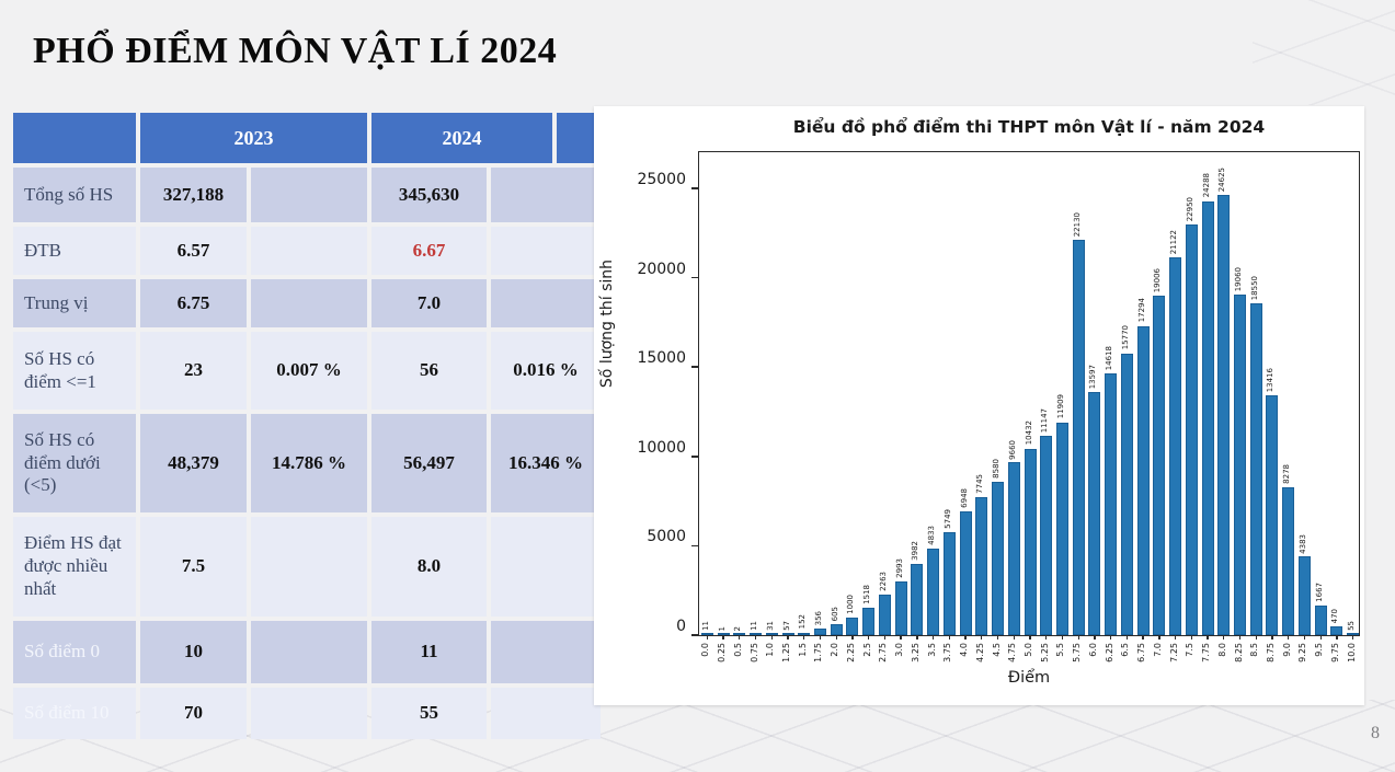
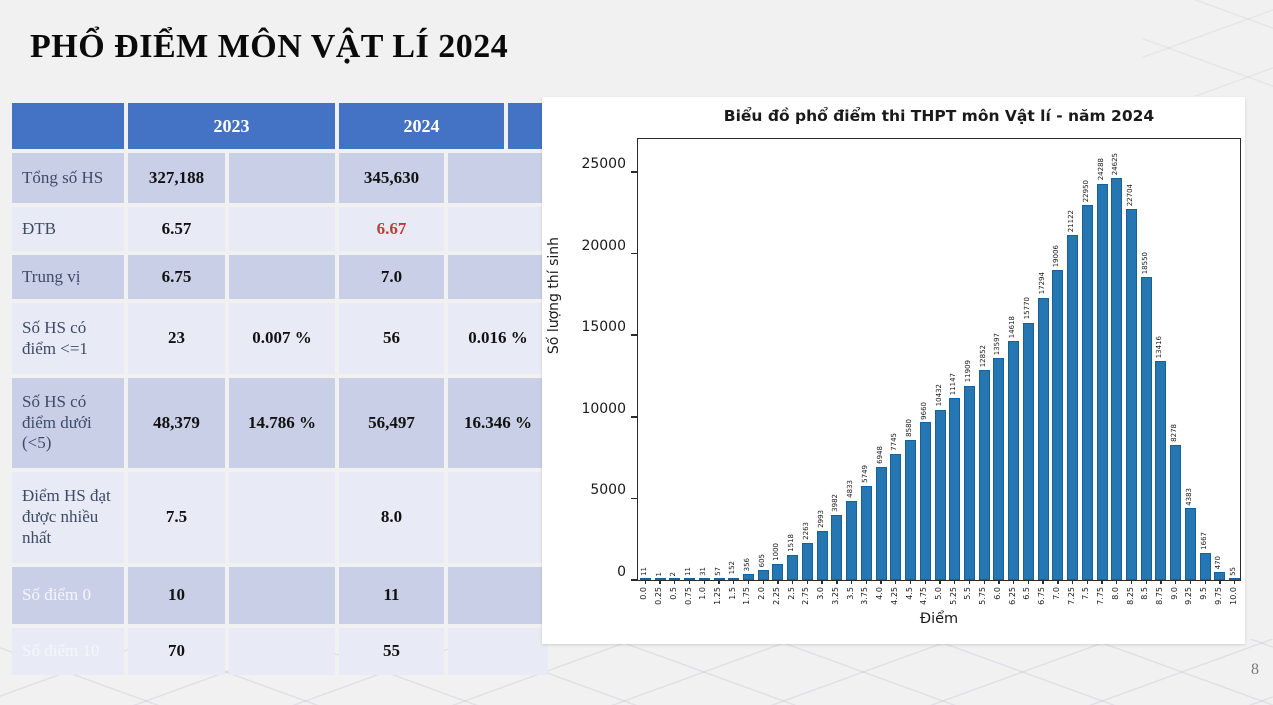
5.75: 22130 -> 12852
8.25: 19060 -> 22704
